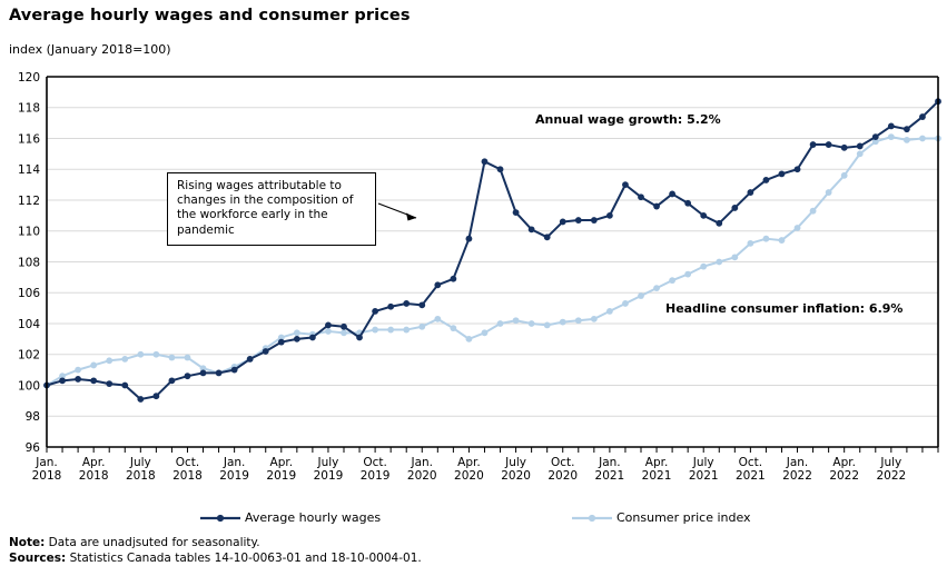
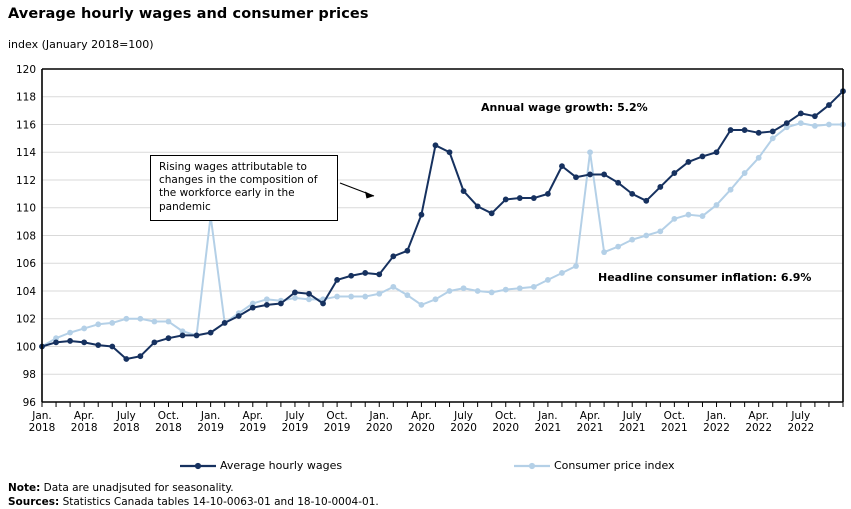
Consumer price index/Jan. 2019: 101.2 -> 109.4
Average hourly wages/Apr. 2021: 111.6 -> 112.4
Consumer price index/Apr. 2021: 106.3 -> 114.0
